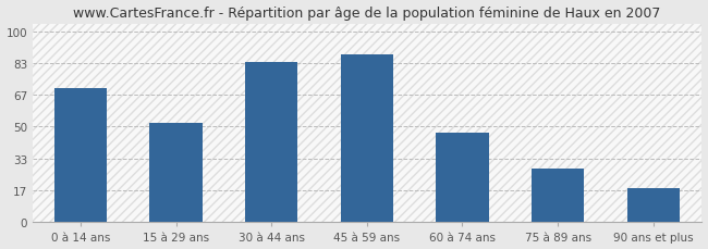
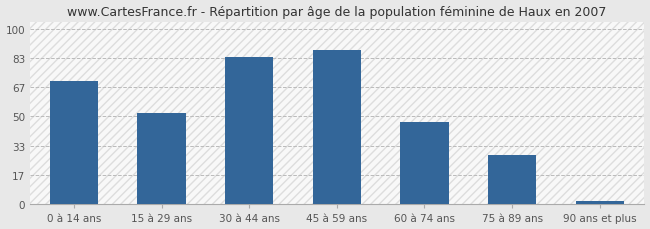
90 ans et plus: 18 -> 2
